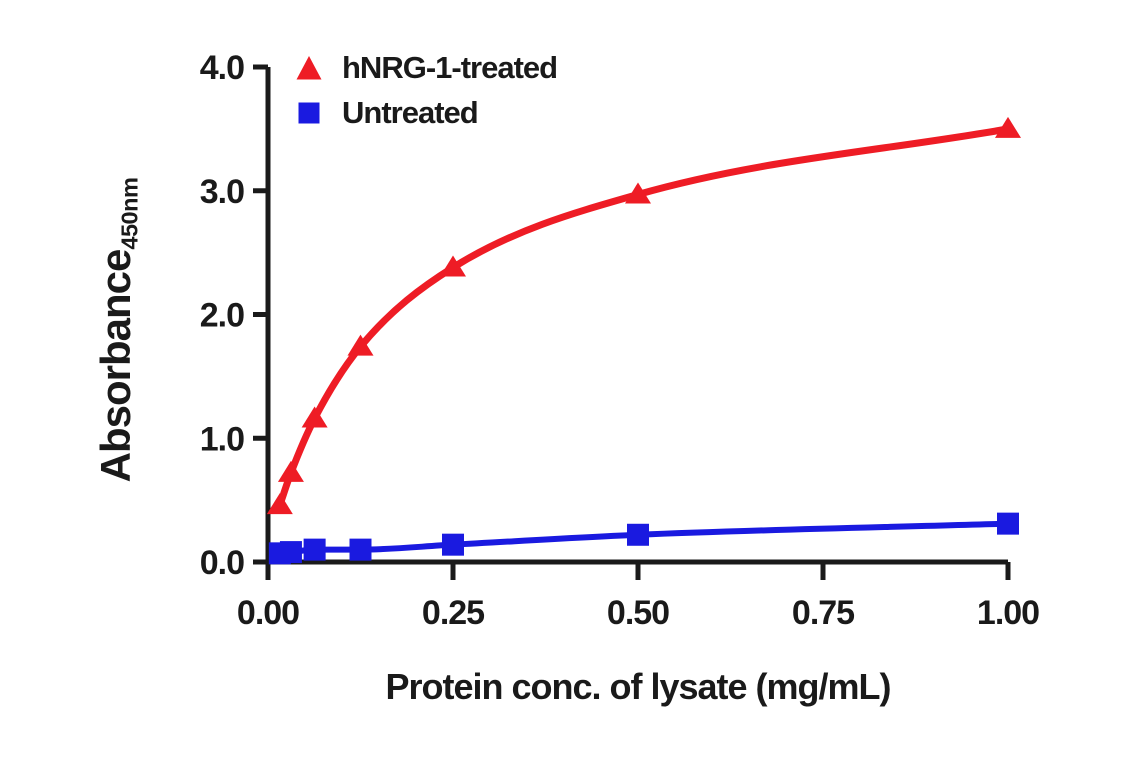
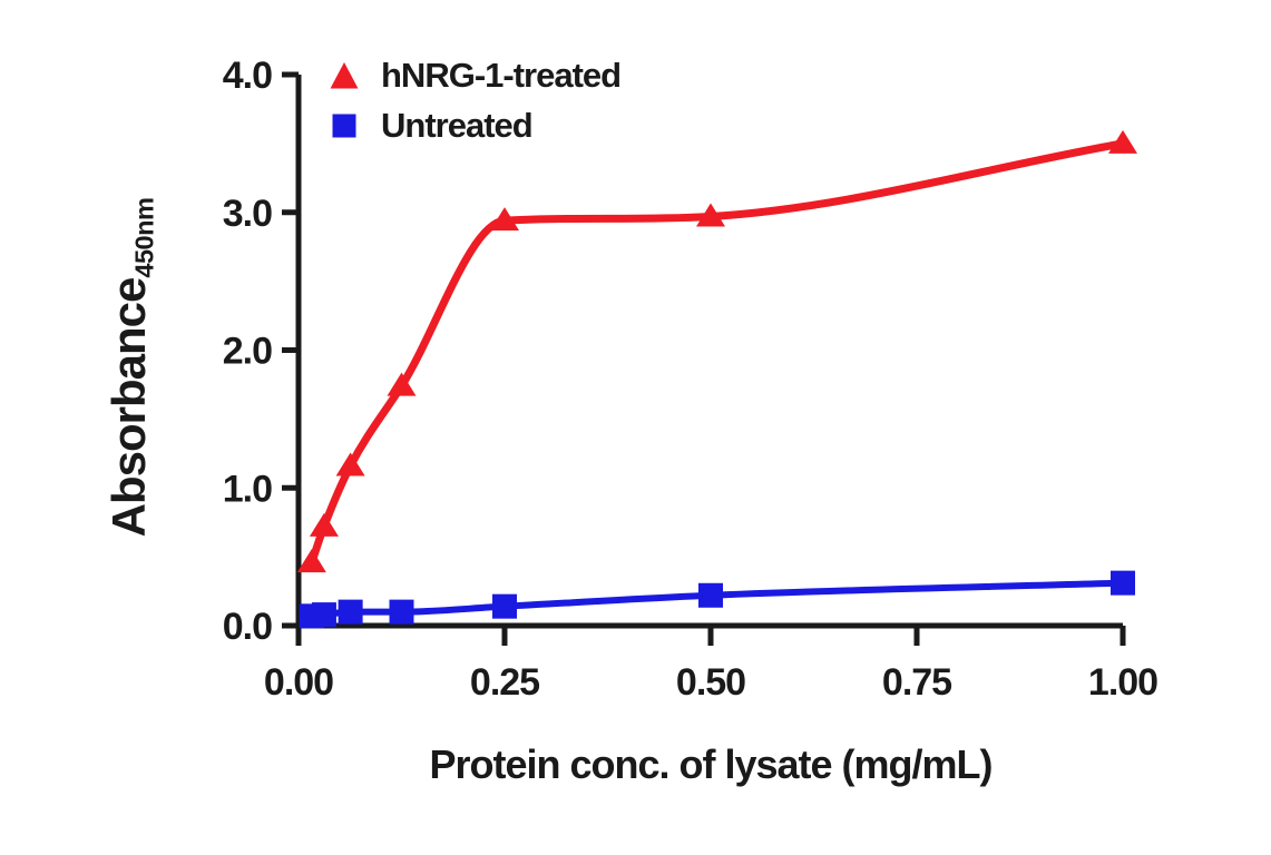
hNRG-1-treated/0.25: 2.38 -> 2.94
